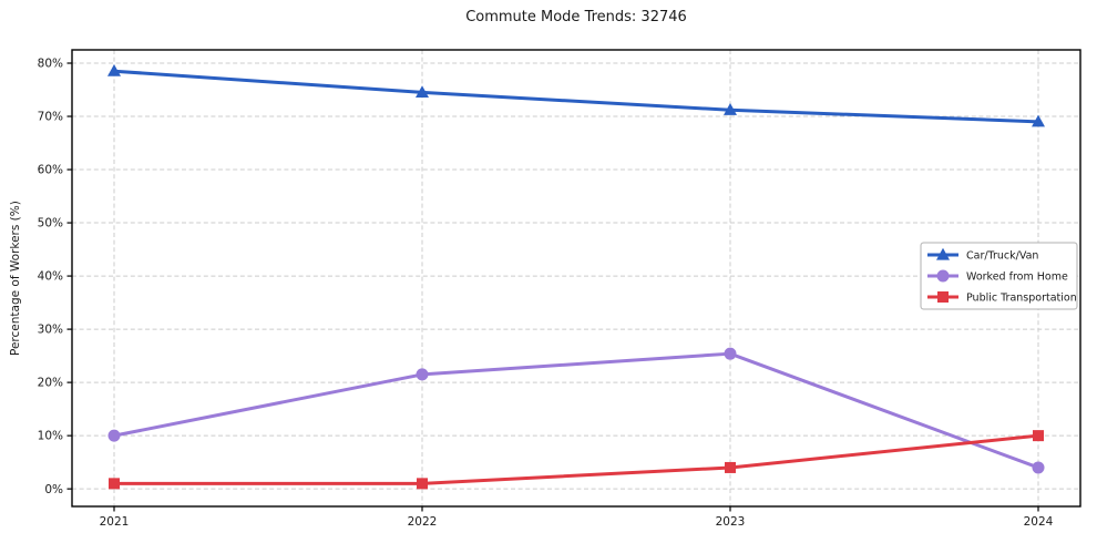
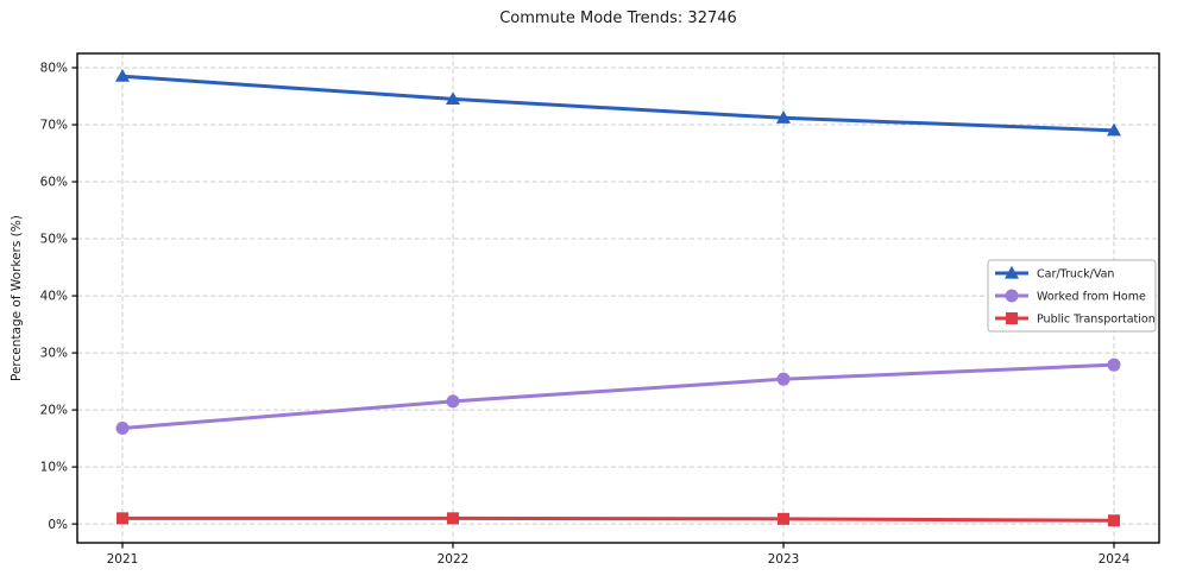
Worked from Home/2021: 10% -> 17%
Public Transportation/2023: 4% -> 1%
Worked from Home/2024: 4% -> 28%
Public Transportation/2024: 10% -> 1%
